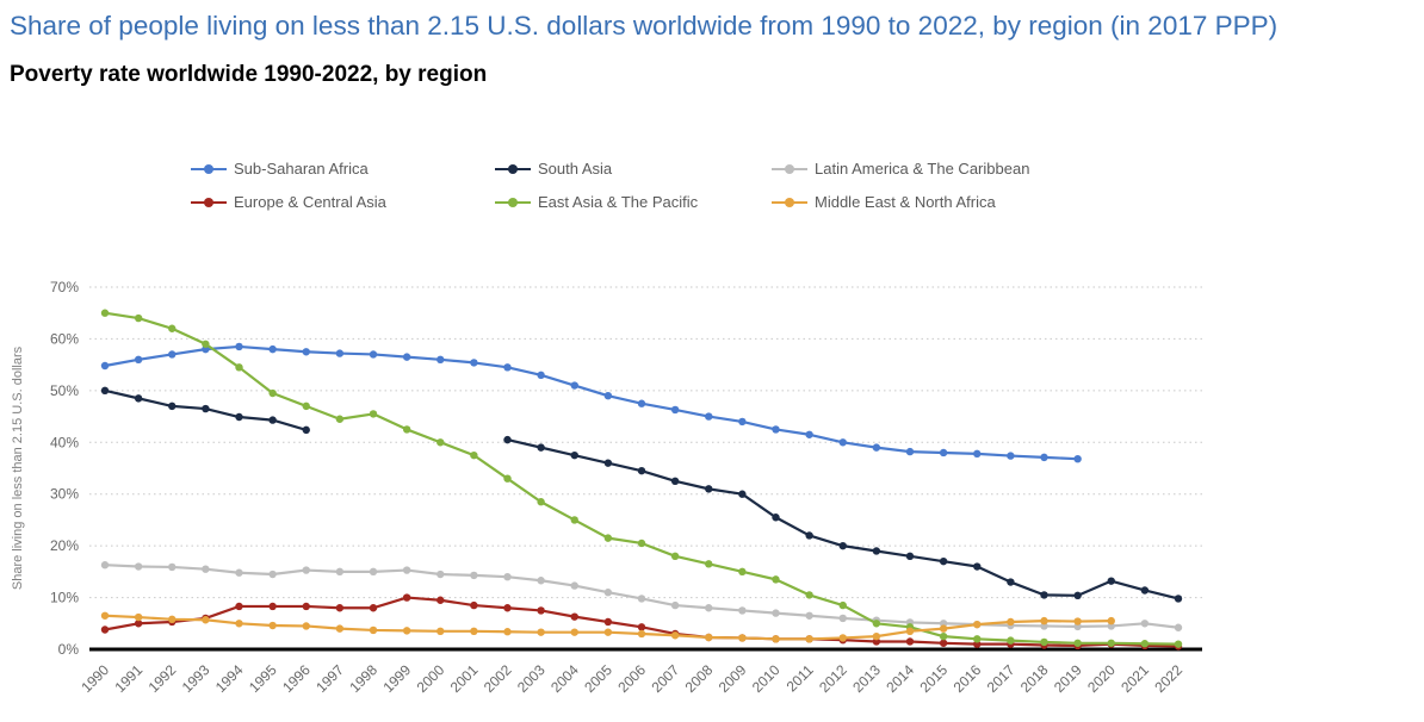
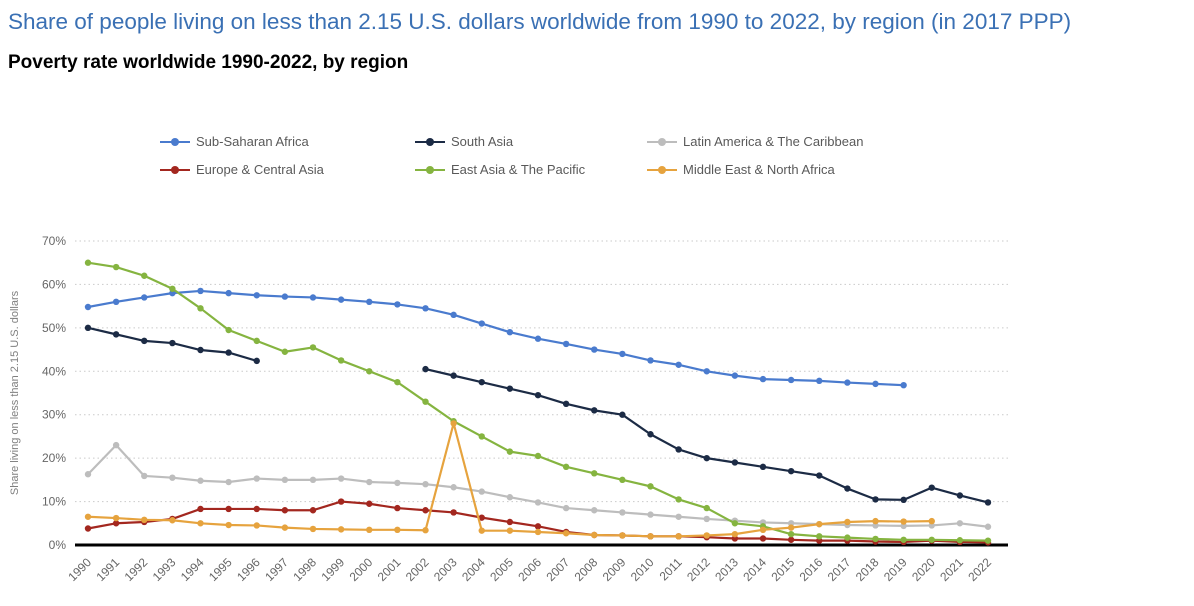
Latin America & The Caribbean/1991: 16% -> 23%
Middle East & North Africa/2003: 3% -> 28%
